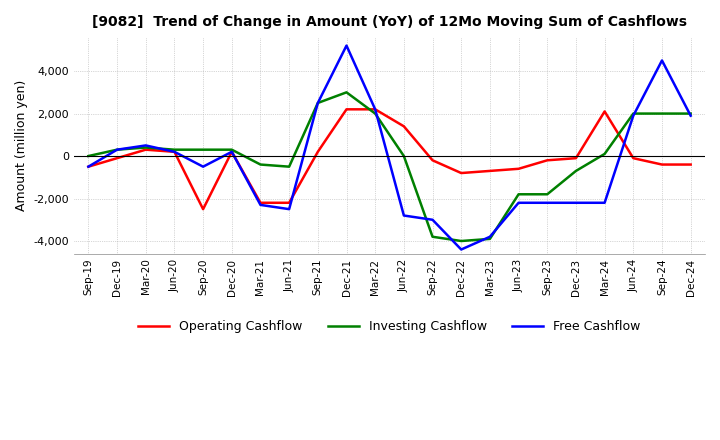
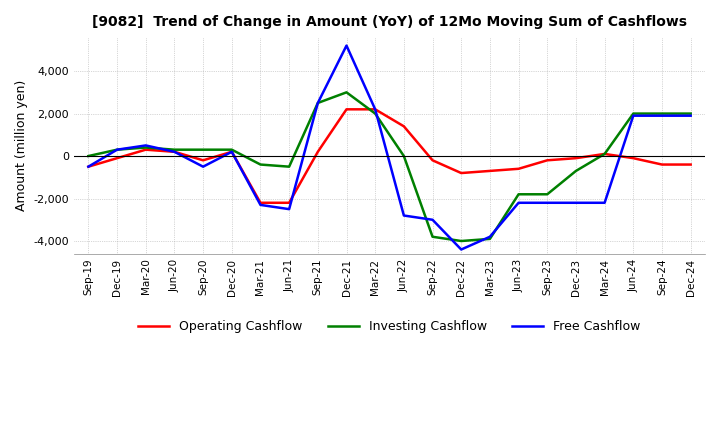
Operating Cashflow/Sep-20: -2,500 -> -200
Operating Cashflow/Mar-24: 2,100 -> 100
Free Cashflow/Sep-24: 4,500 -> 1,900
